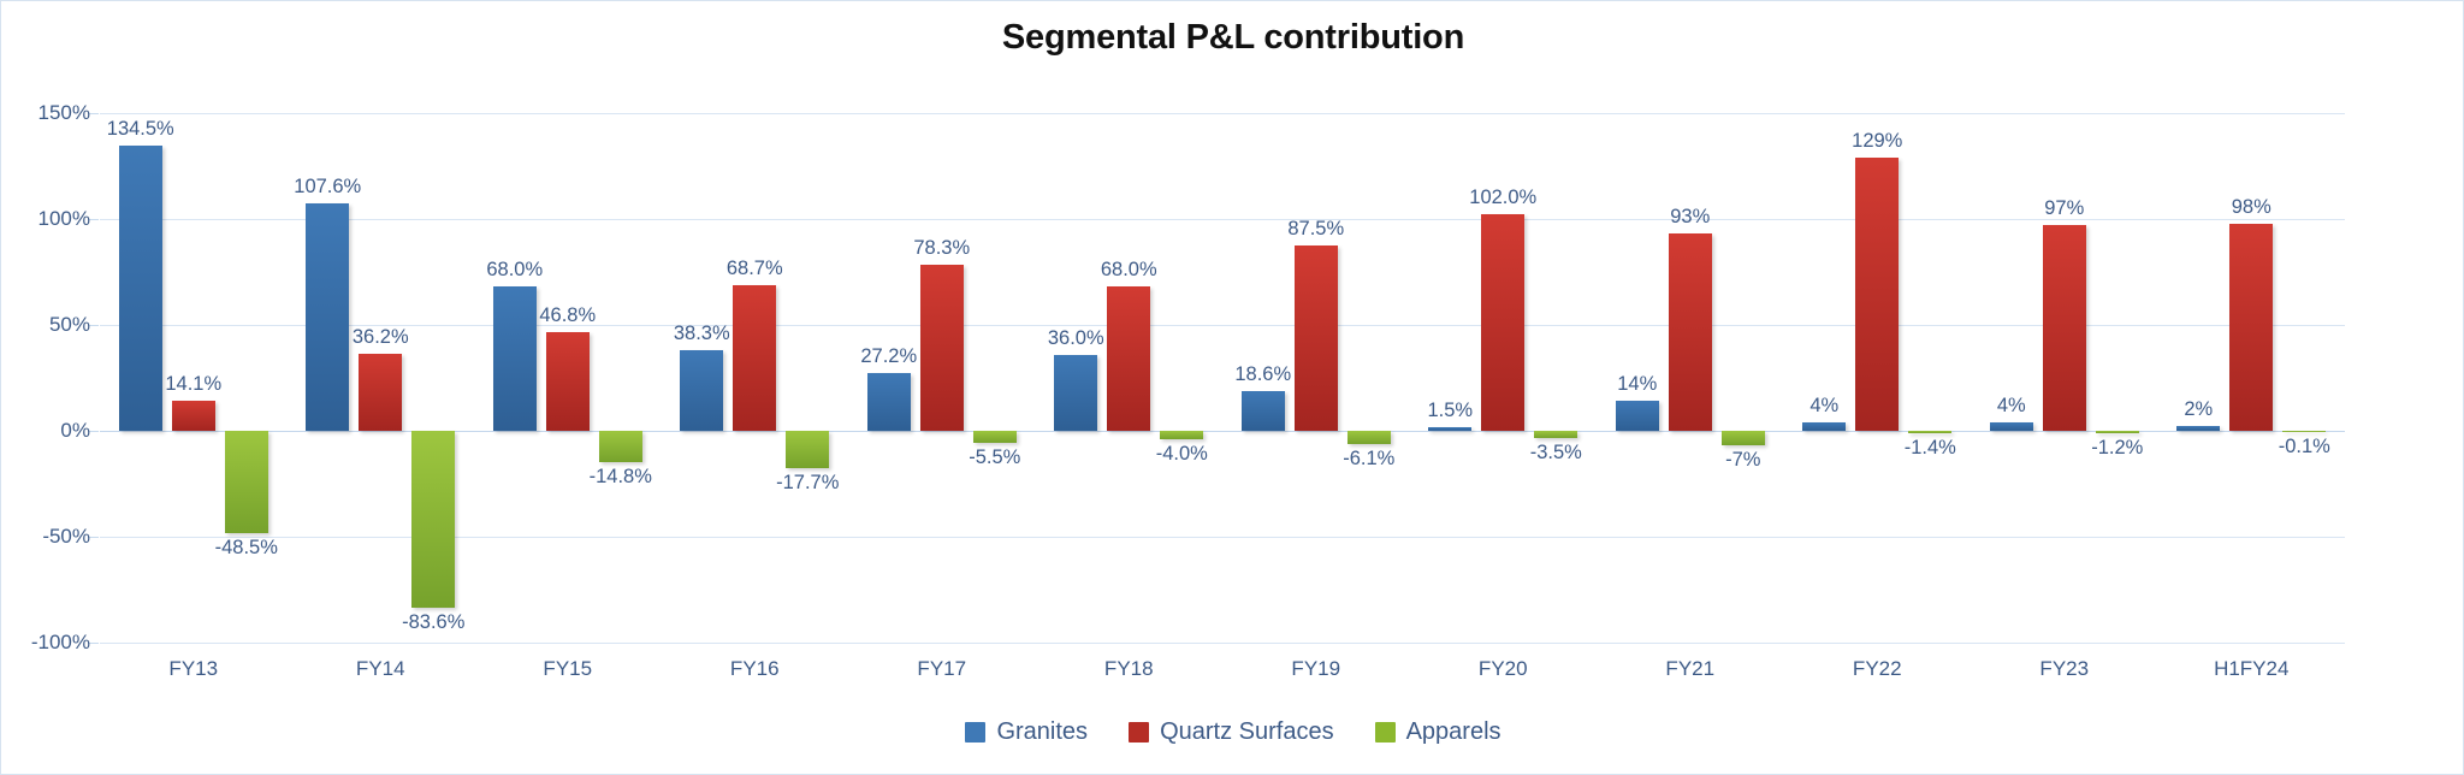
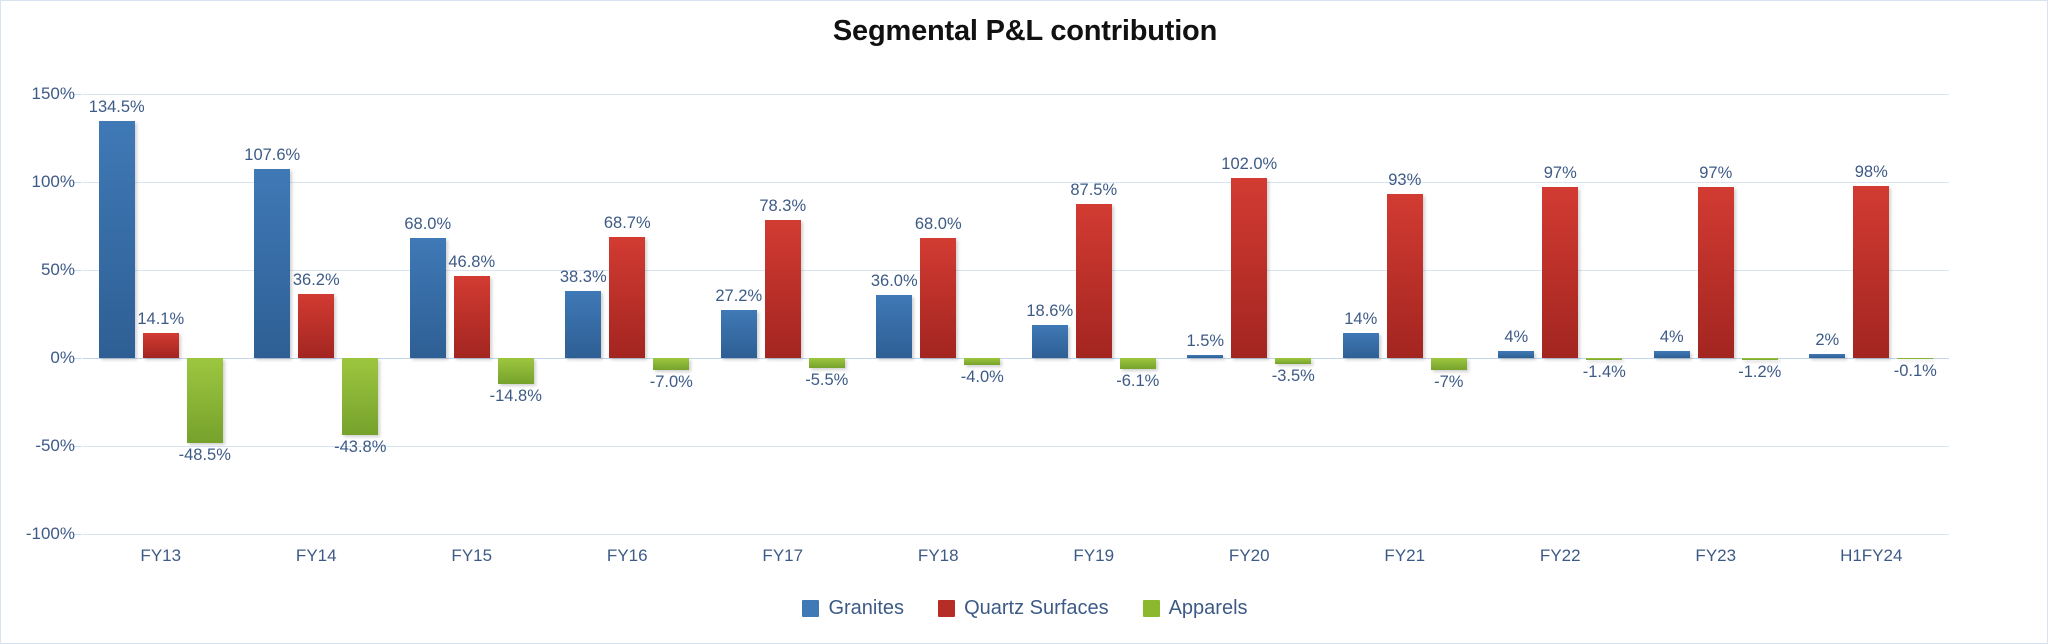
Apparels/FY14: -83.6% -> -43.8%
Apparels/FY16: -17.7% -> -7.0%
Quartz Surfaces/FY22: 129% -> 97%
